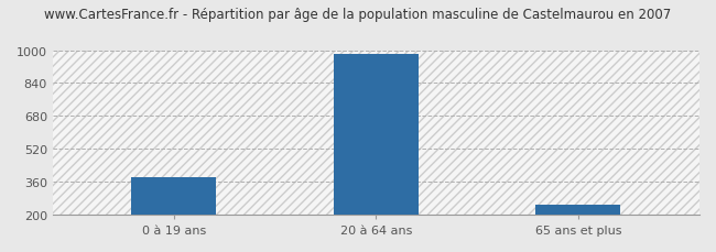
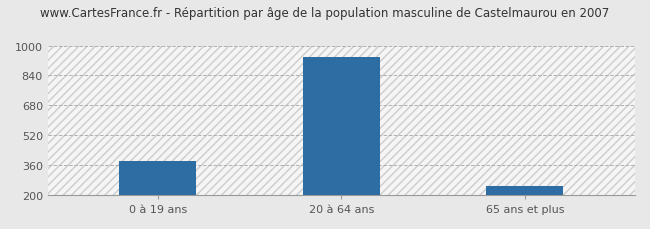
20 à 64 ans: 980 -> 940
